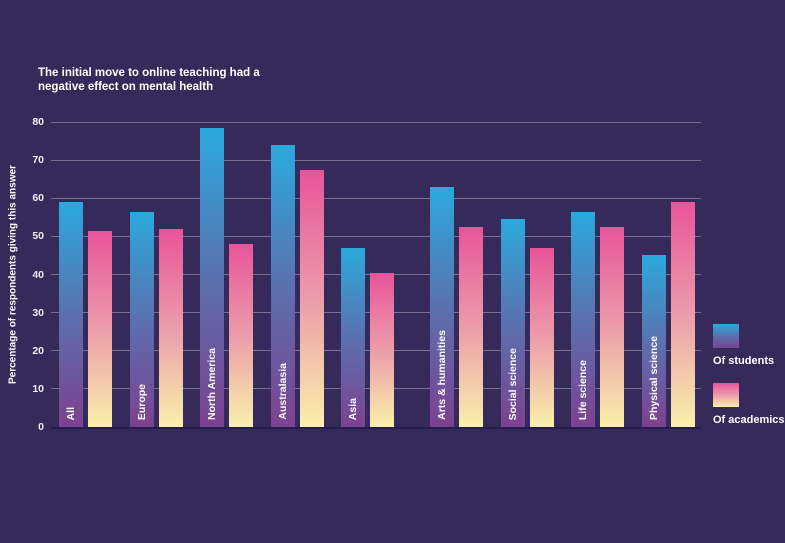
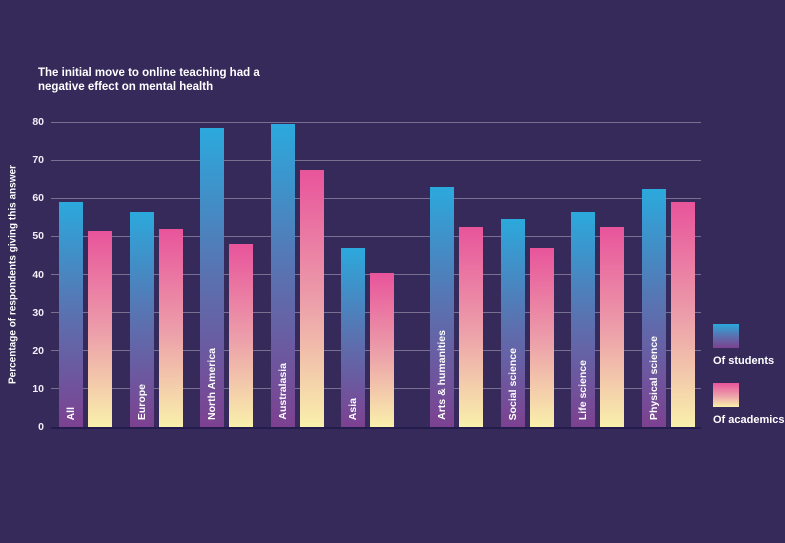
Of students/Australasia: 74 -> 80
Of students/Physical science: 45 -> 62
